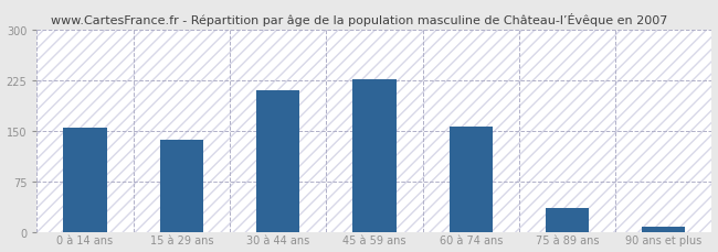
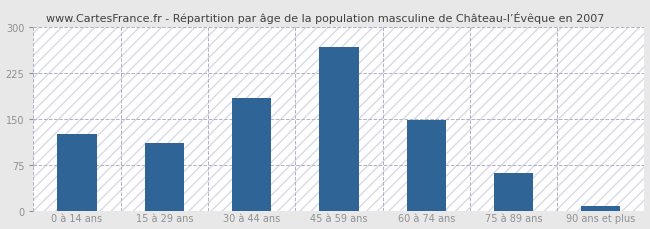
0 à 14 ans: 155 -> 126
15 à 29 ans: 136 -> 110
30 à 44 ans: 210 -> 184
45 à 59 ans: 226 -> 268
60 à 74 ans: 157 -> 148
75 à 89 ans: 35 -> 62
